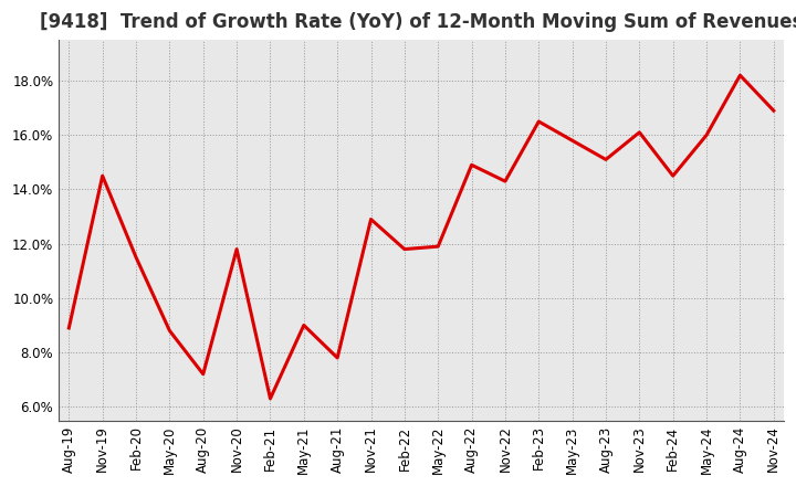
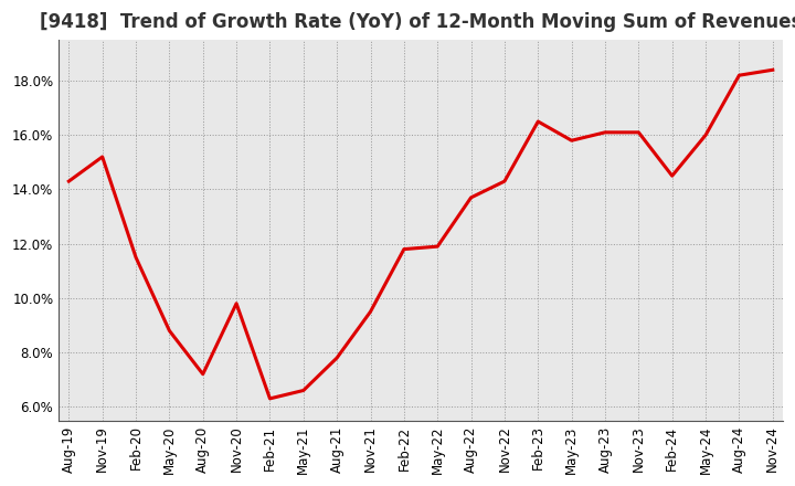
Aug-19: 8.9% -> 14.3%
Nov-19: 14.5% -> 15.2%
Nov-20: 11.8% -> 9.8%
May-21: 9.0% -> 6.6%
Nov-21: 12.9% -> 9.5%
Aug-22: 14.9% -> 13.7%
Aug-23: 15.1% -> 16.1%
Nov-24: 16.9% -> 18.4%
